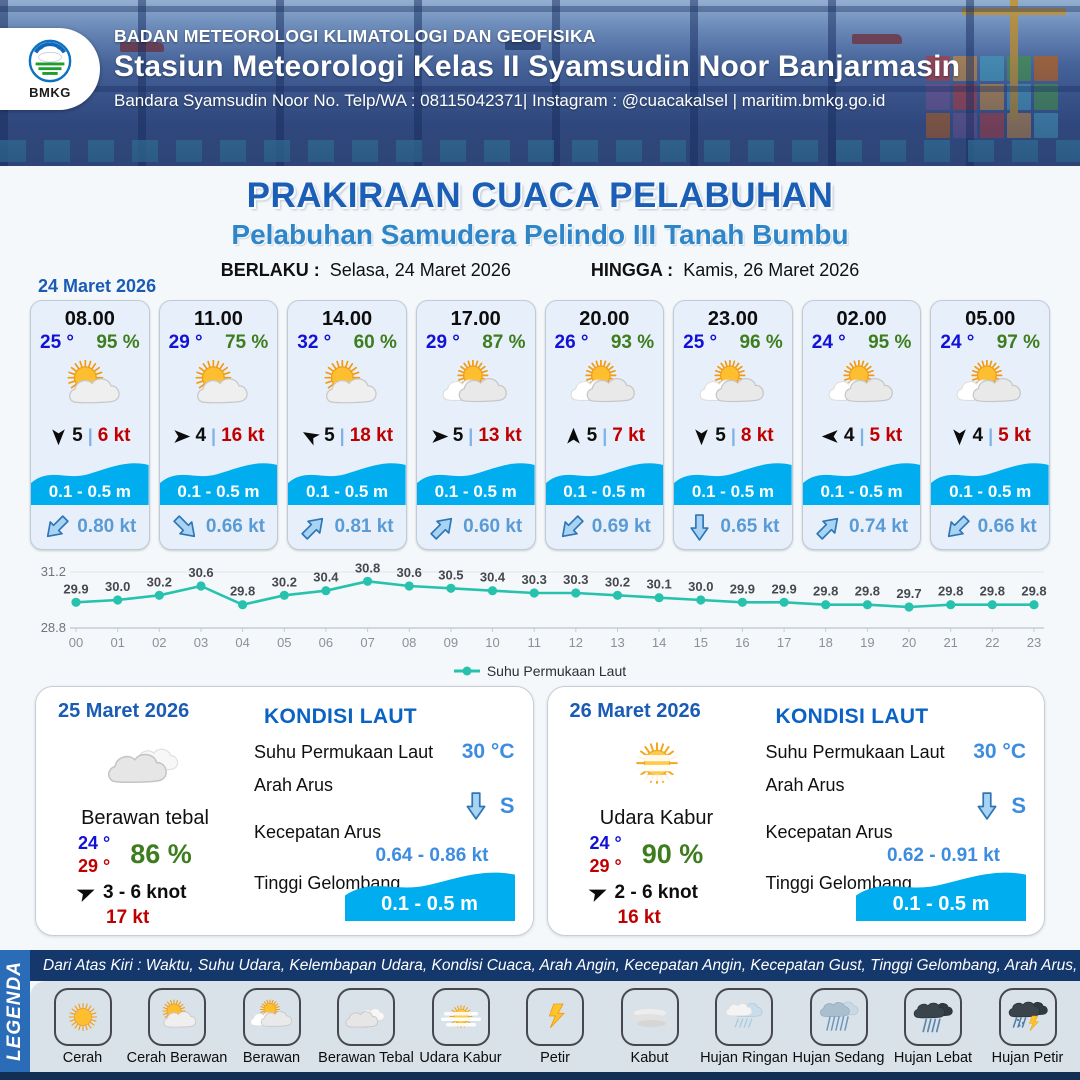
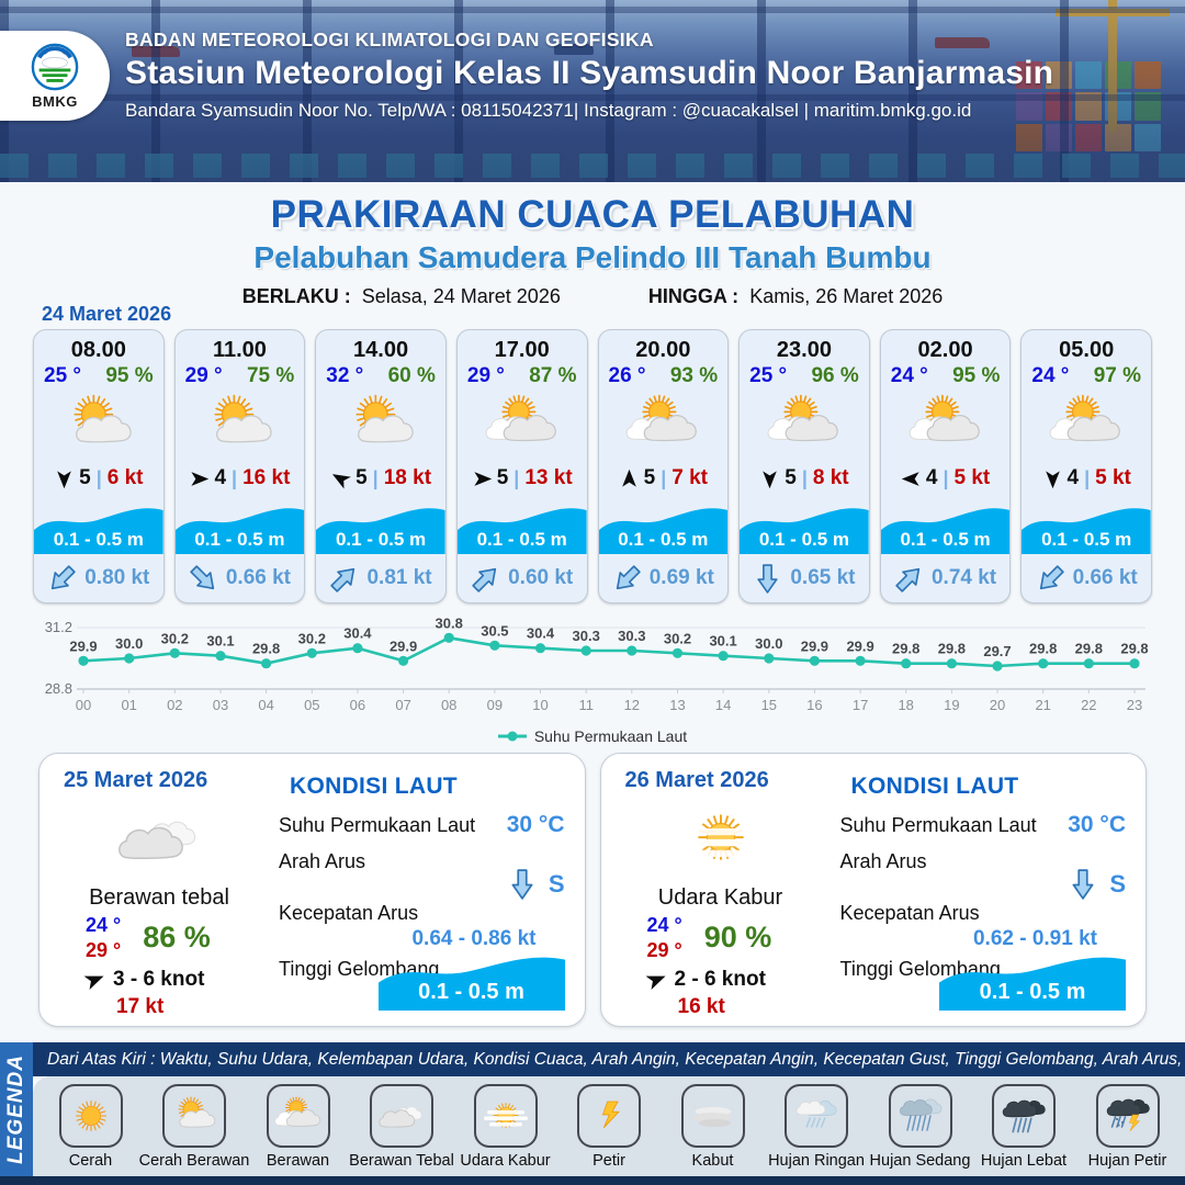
03: 30.6 -> 30.1
07: 30.8 -> 29.9
08: 30.6 -> 30.8
